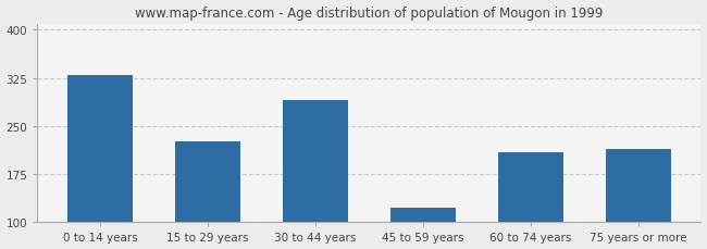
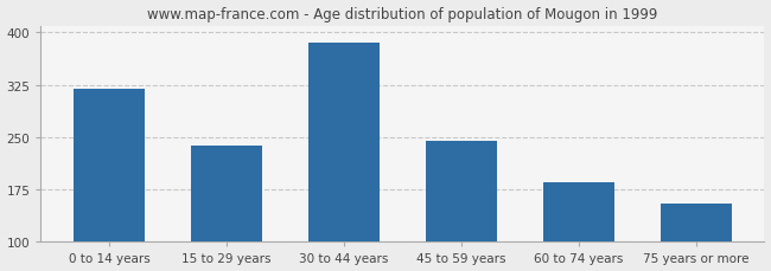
0 to 14 years: 330 -> 320
15 to 29 years: 226 -> 238
30 to 44 years: 290 -> 385
45 to 59 years: 122 -> 245
60 to 74 years: 210 -> 185
75 years or more: 214 -> 155
